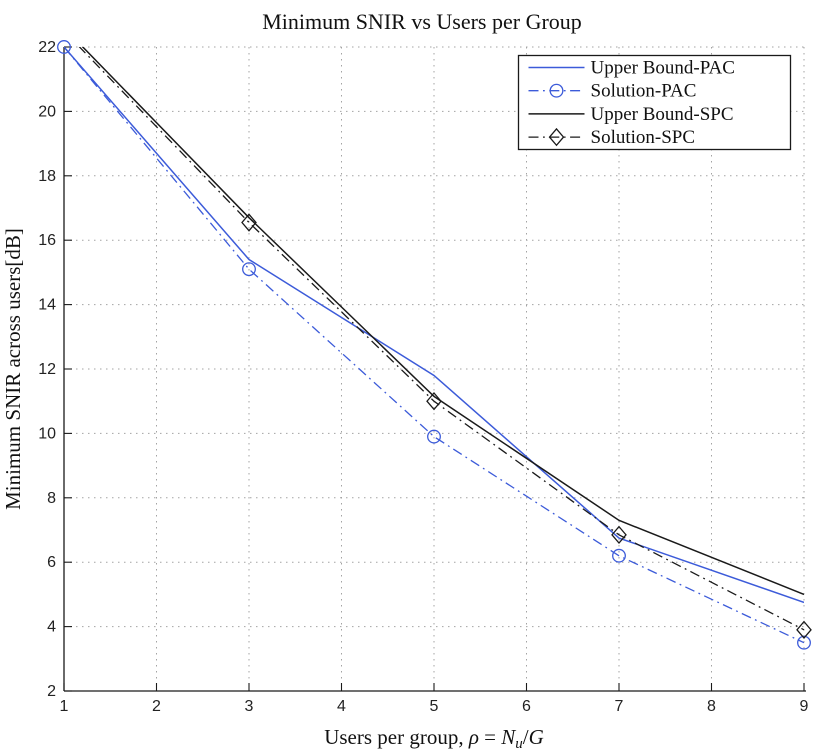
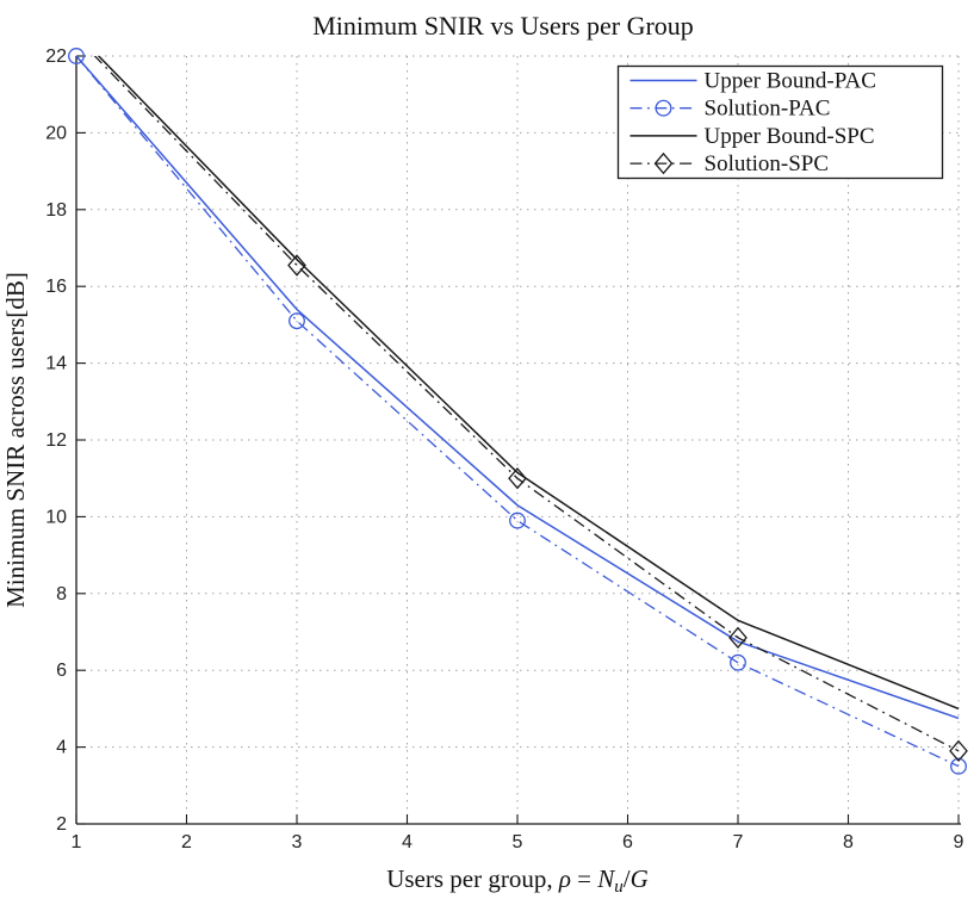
Upper Bound-PAC/5: 11.8 -> 10.3
